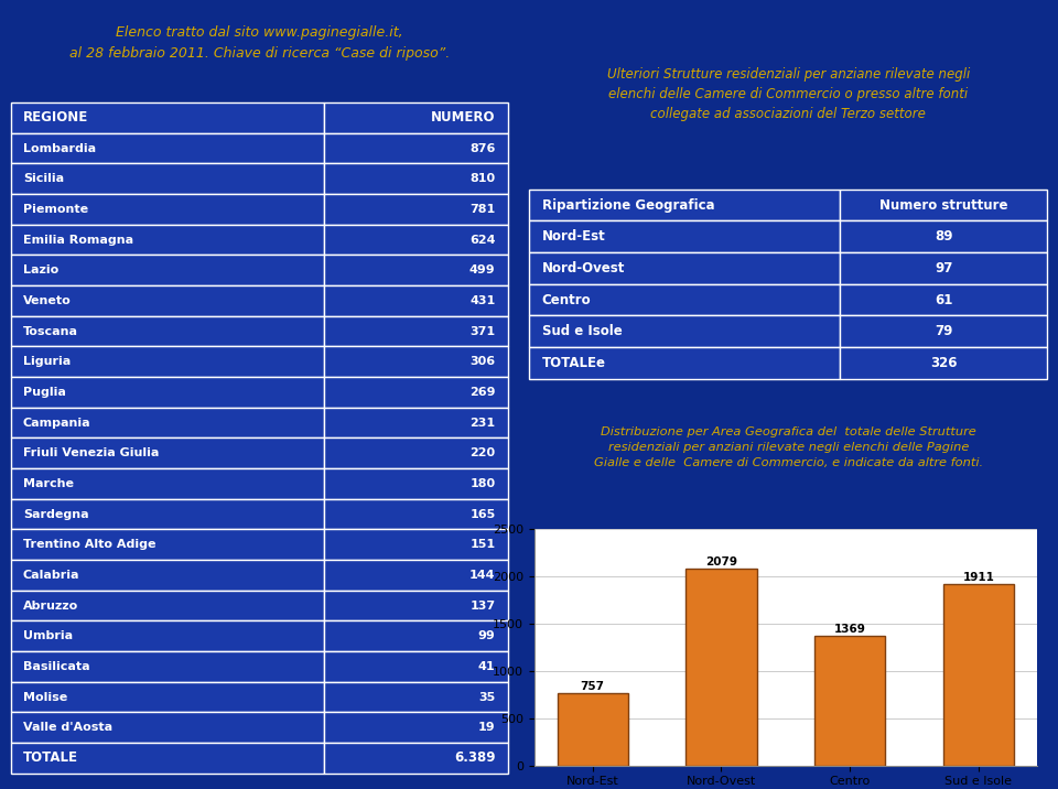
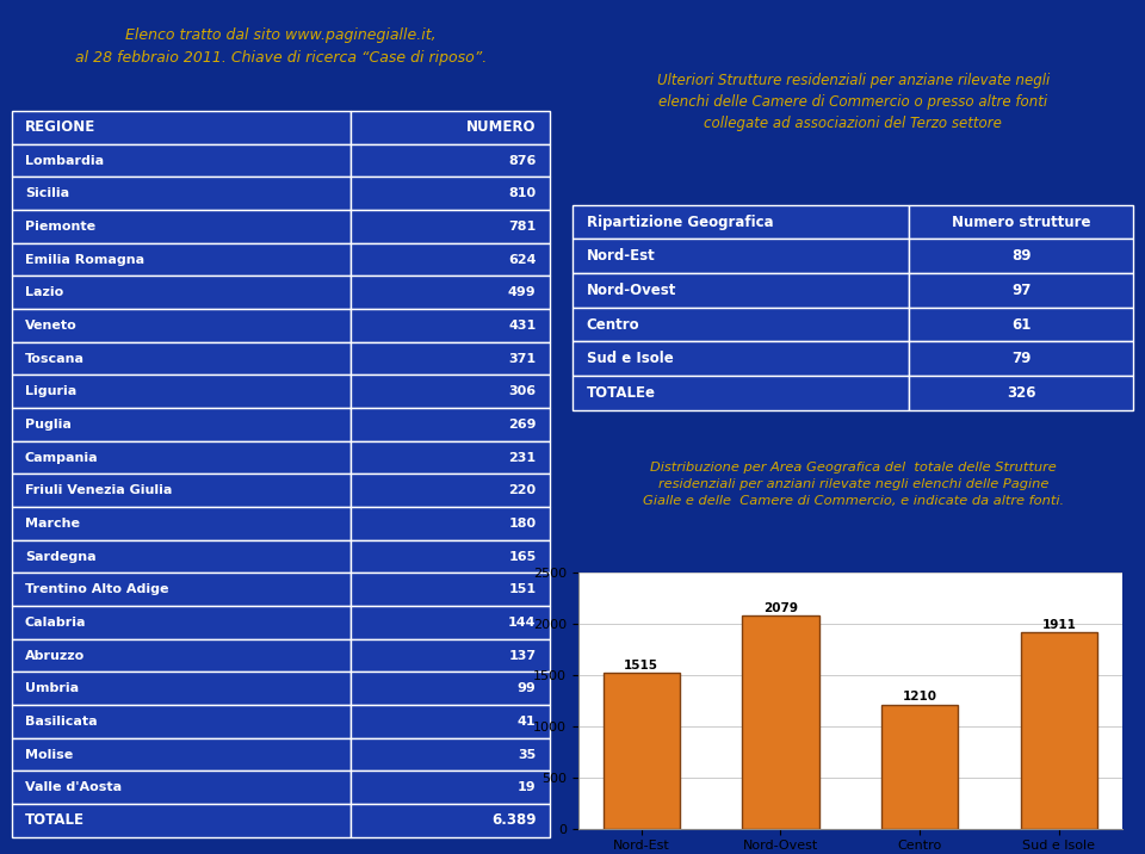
Nord-Est: 757 -> 1515
Centro: 1369 -> 1210
